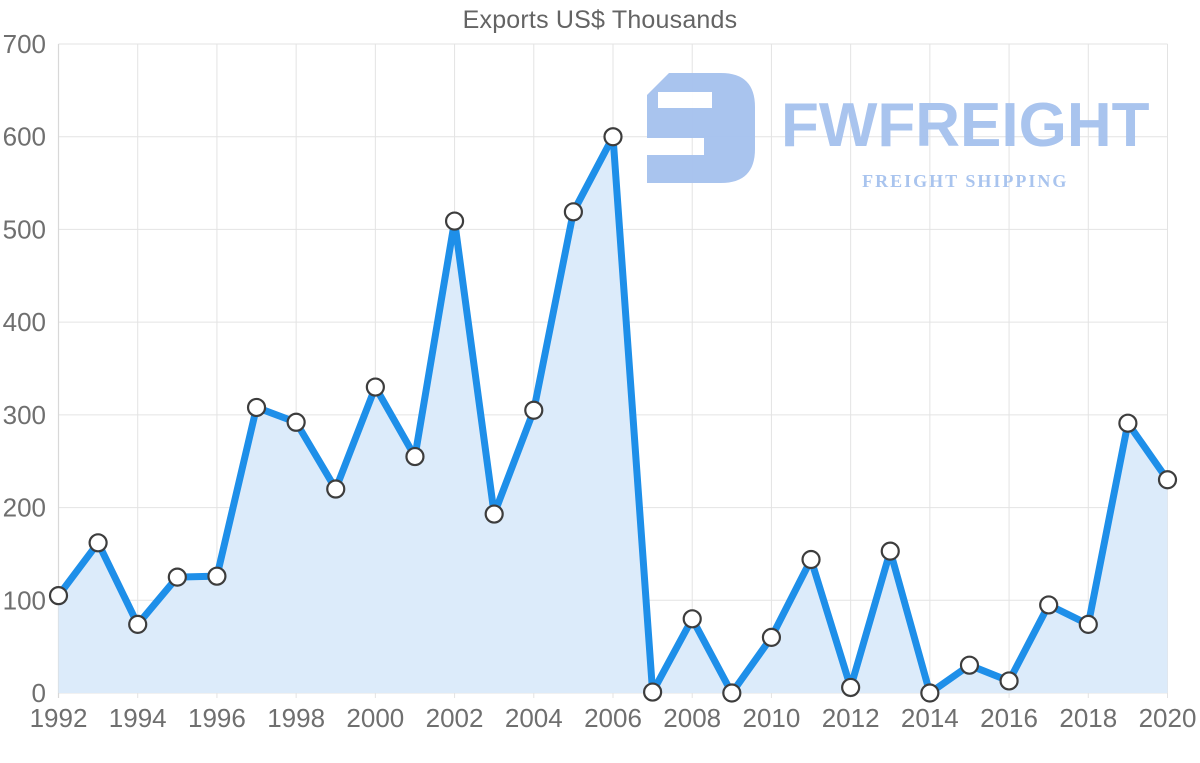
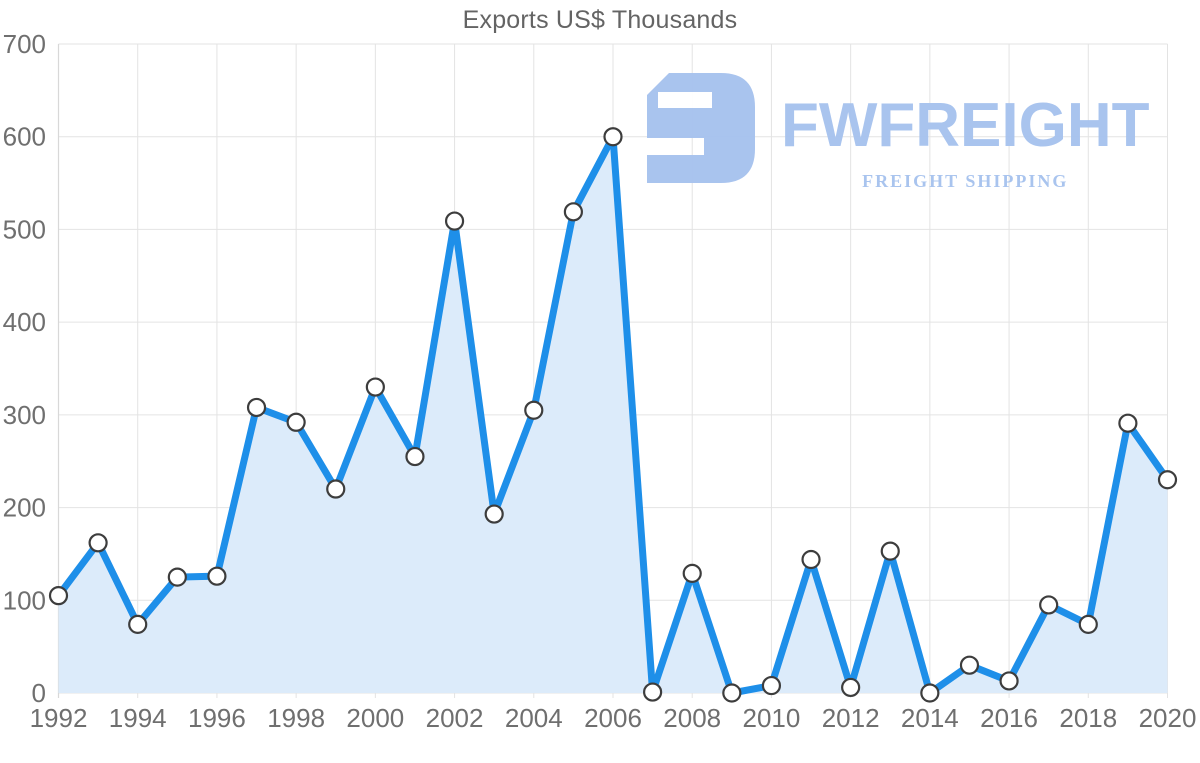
2008: 80 -> 130
2010: 60 -> 10
